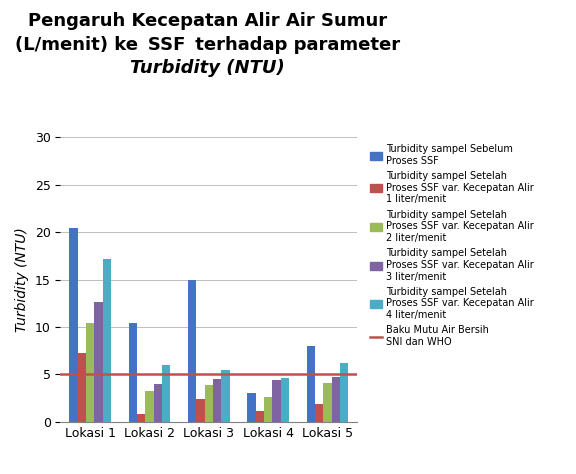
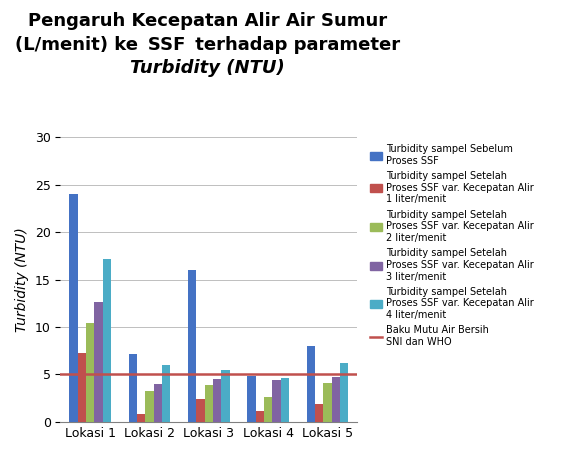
Turbidity sampel Sebelum Proses SSF/Lokasi 1: 20.4 -> 24.0
Turbidity sampel Sebelum Proses SSF/Lokasi 2: 10.4 -> 7.2
Turbidity sampel Sebelum Proses SSF/Lokasi 3: 15.0 -> 16.0
Turbidity sampel Sebelum Proses SSF/Lokasi 4: 3.0 -> 4.8
